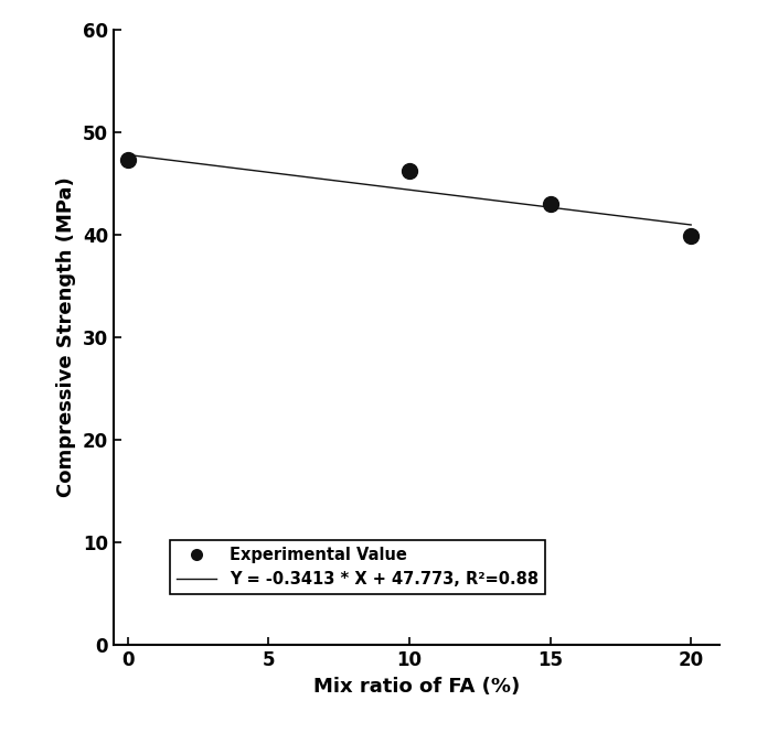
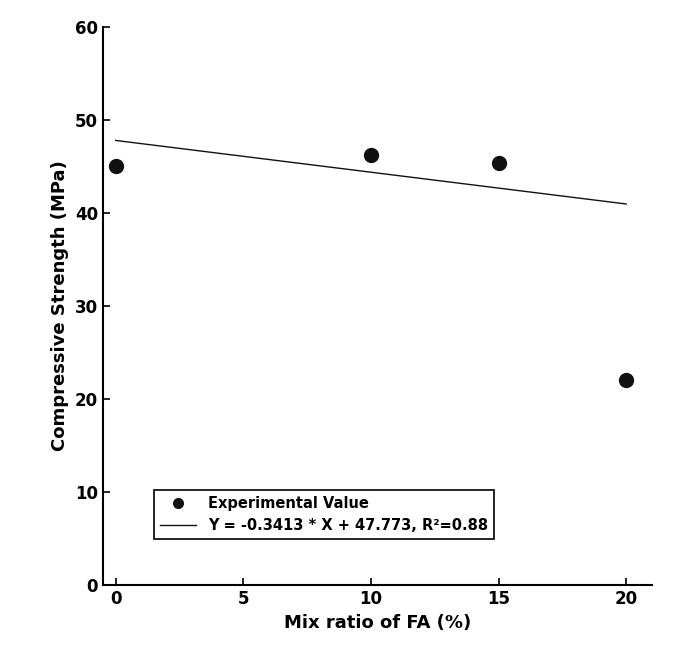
0: 47.3 -> 45.0
15: 43.0 -> 45.4
20: 39.9 -> 22.0
